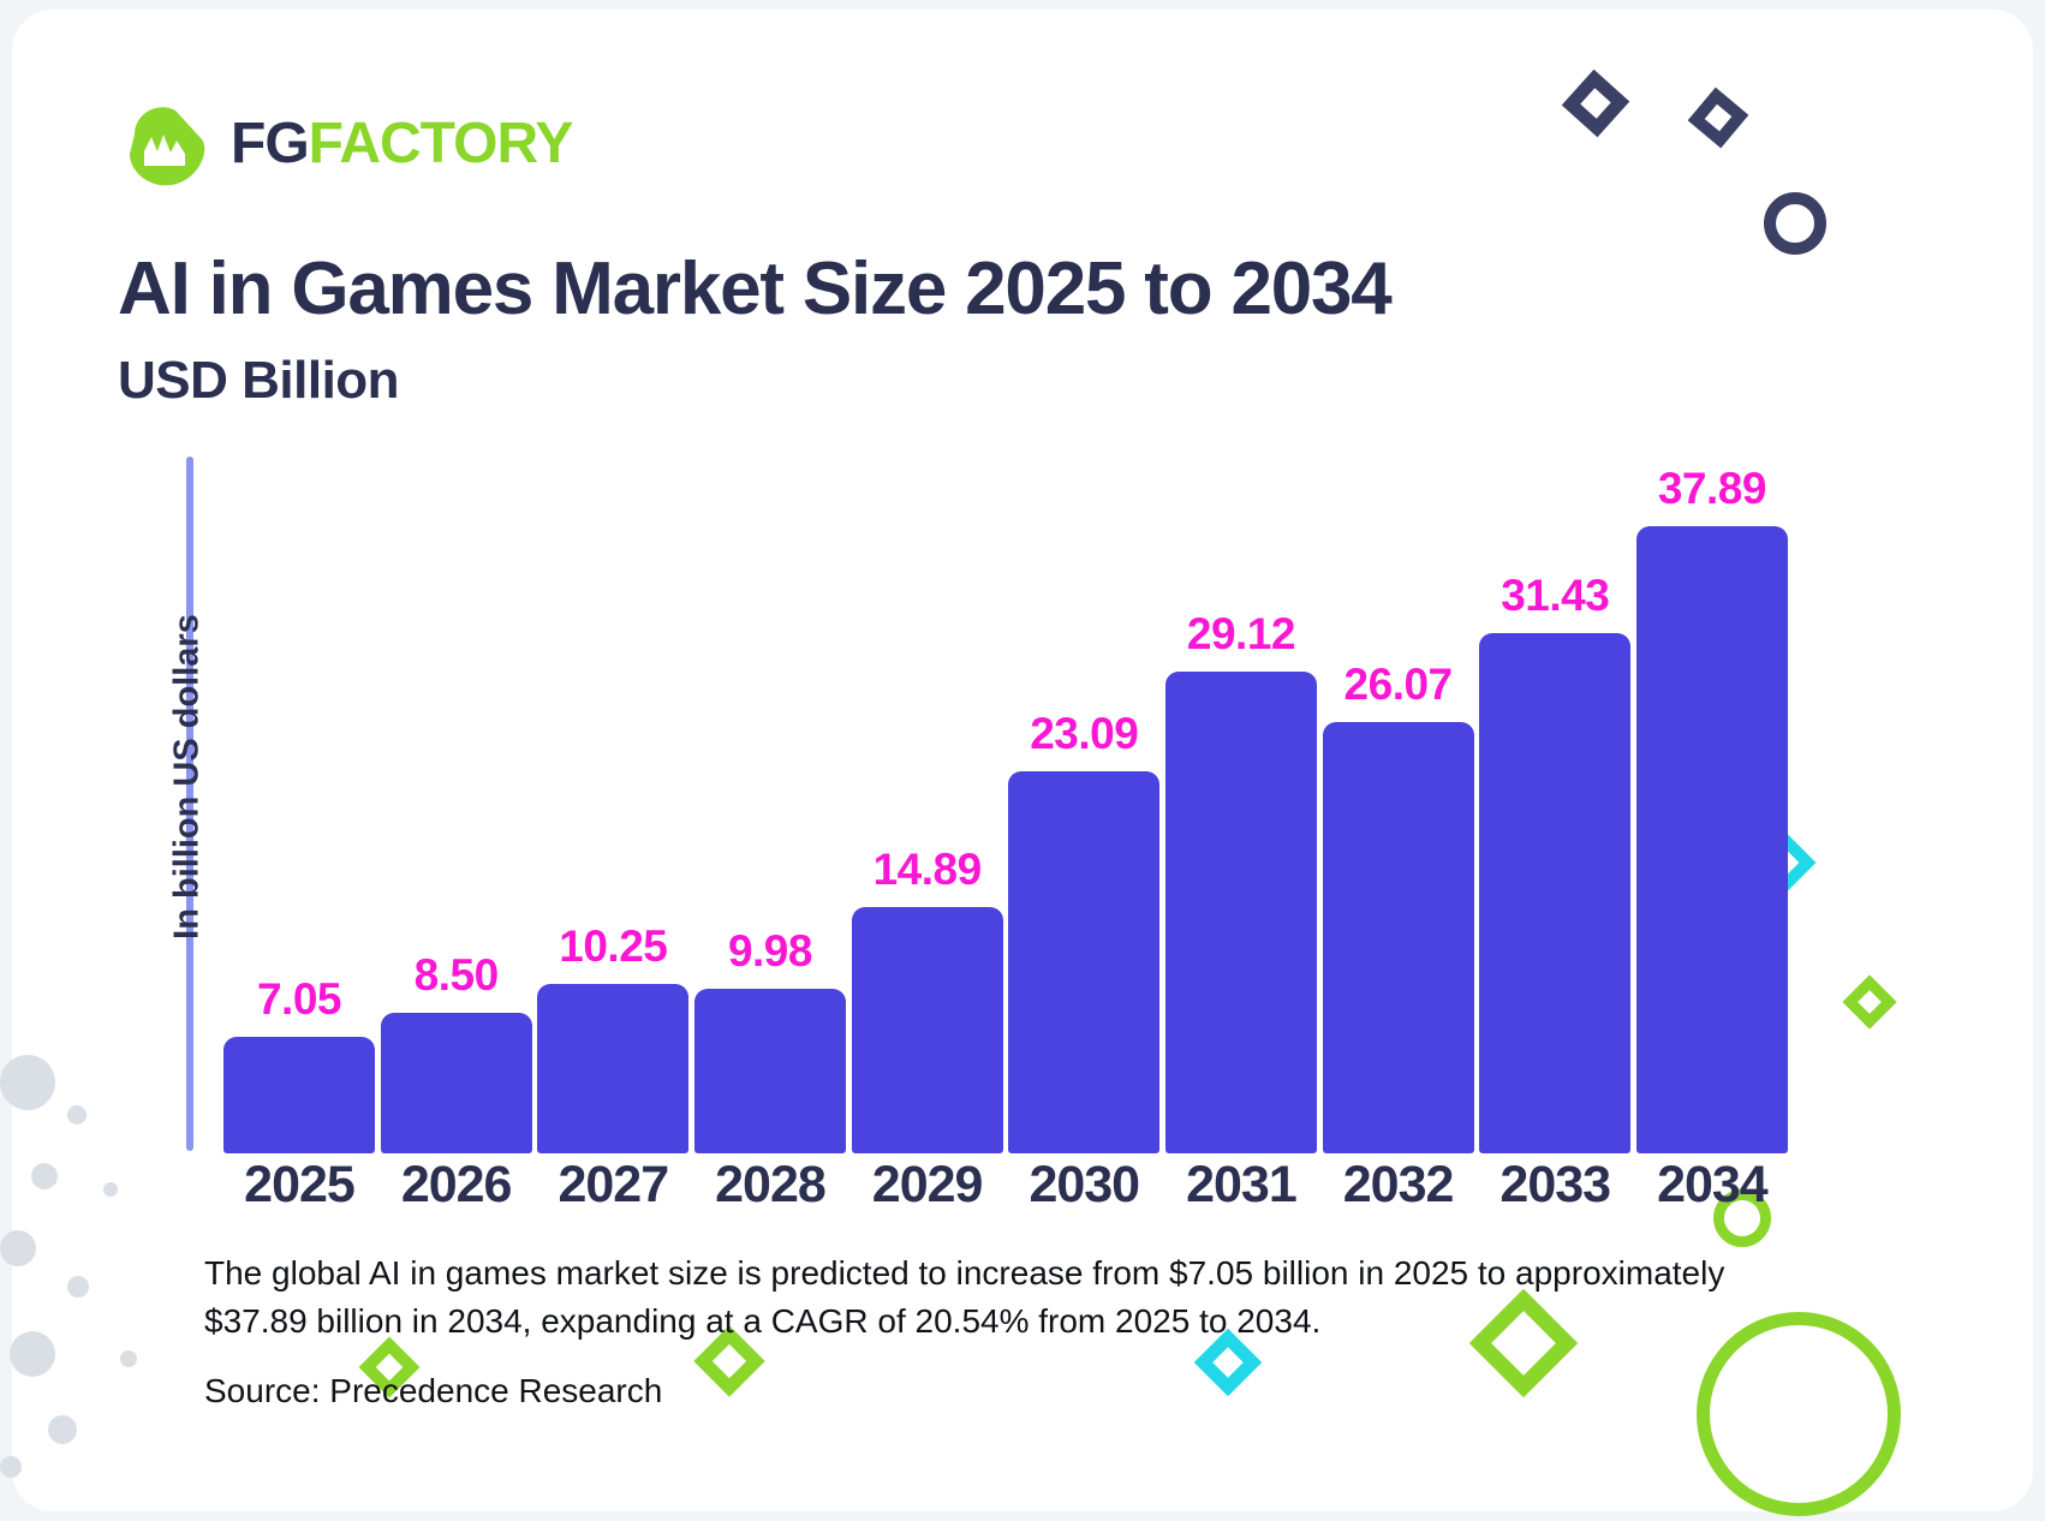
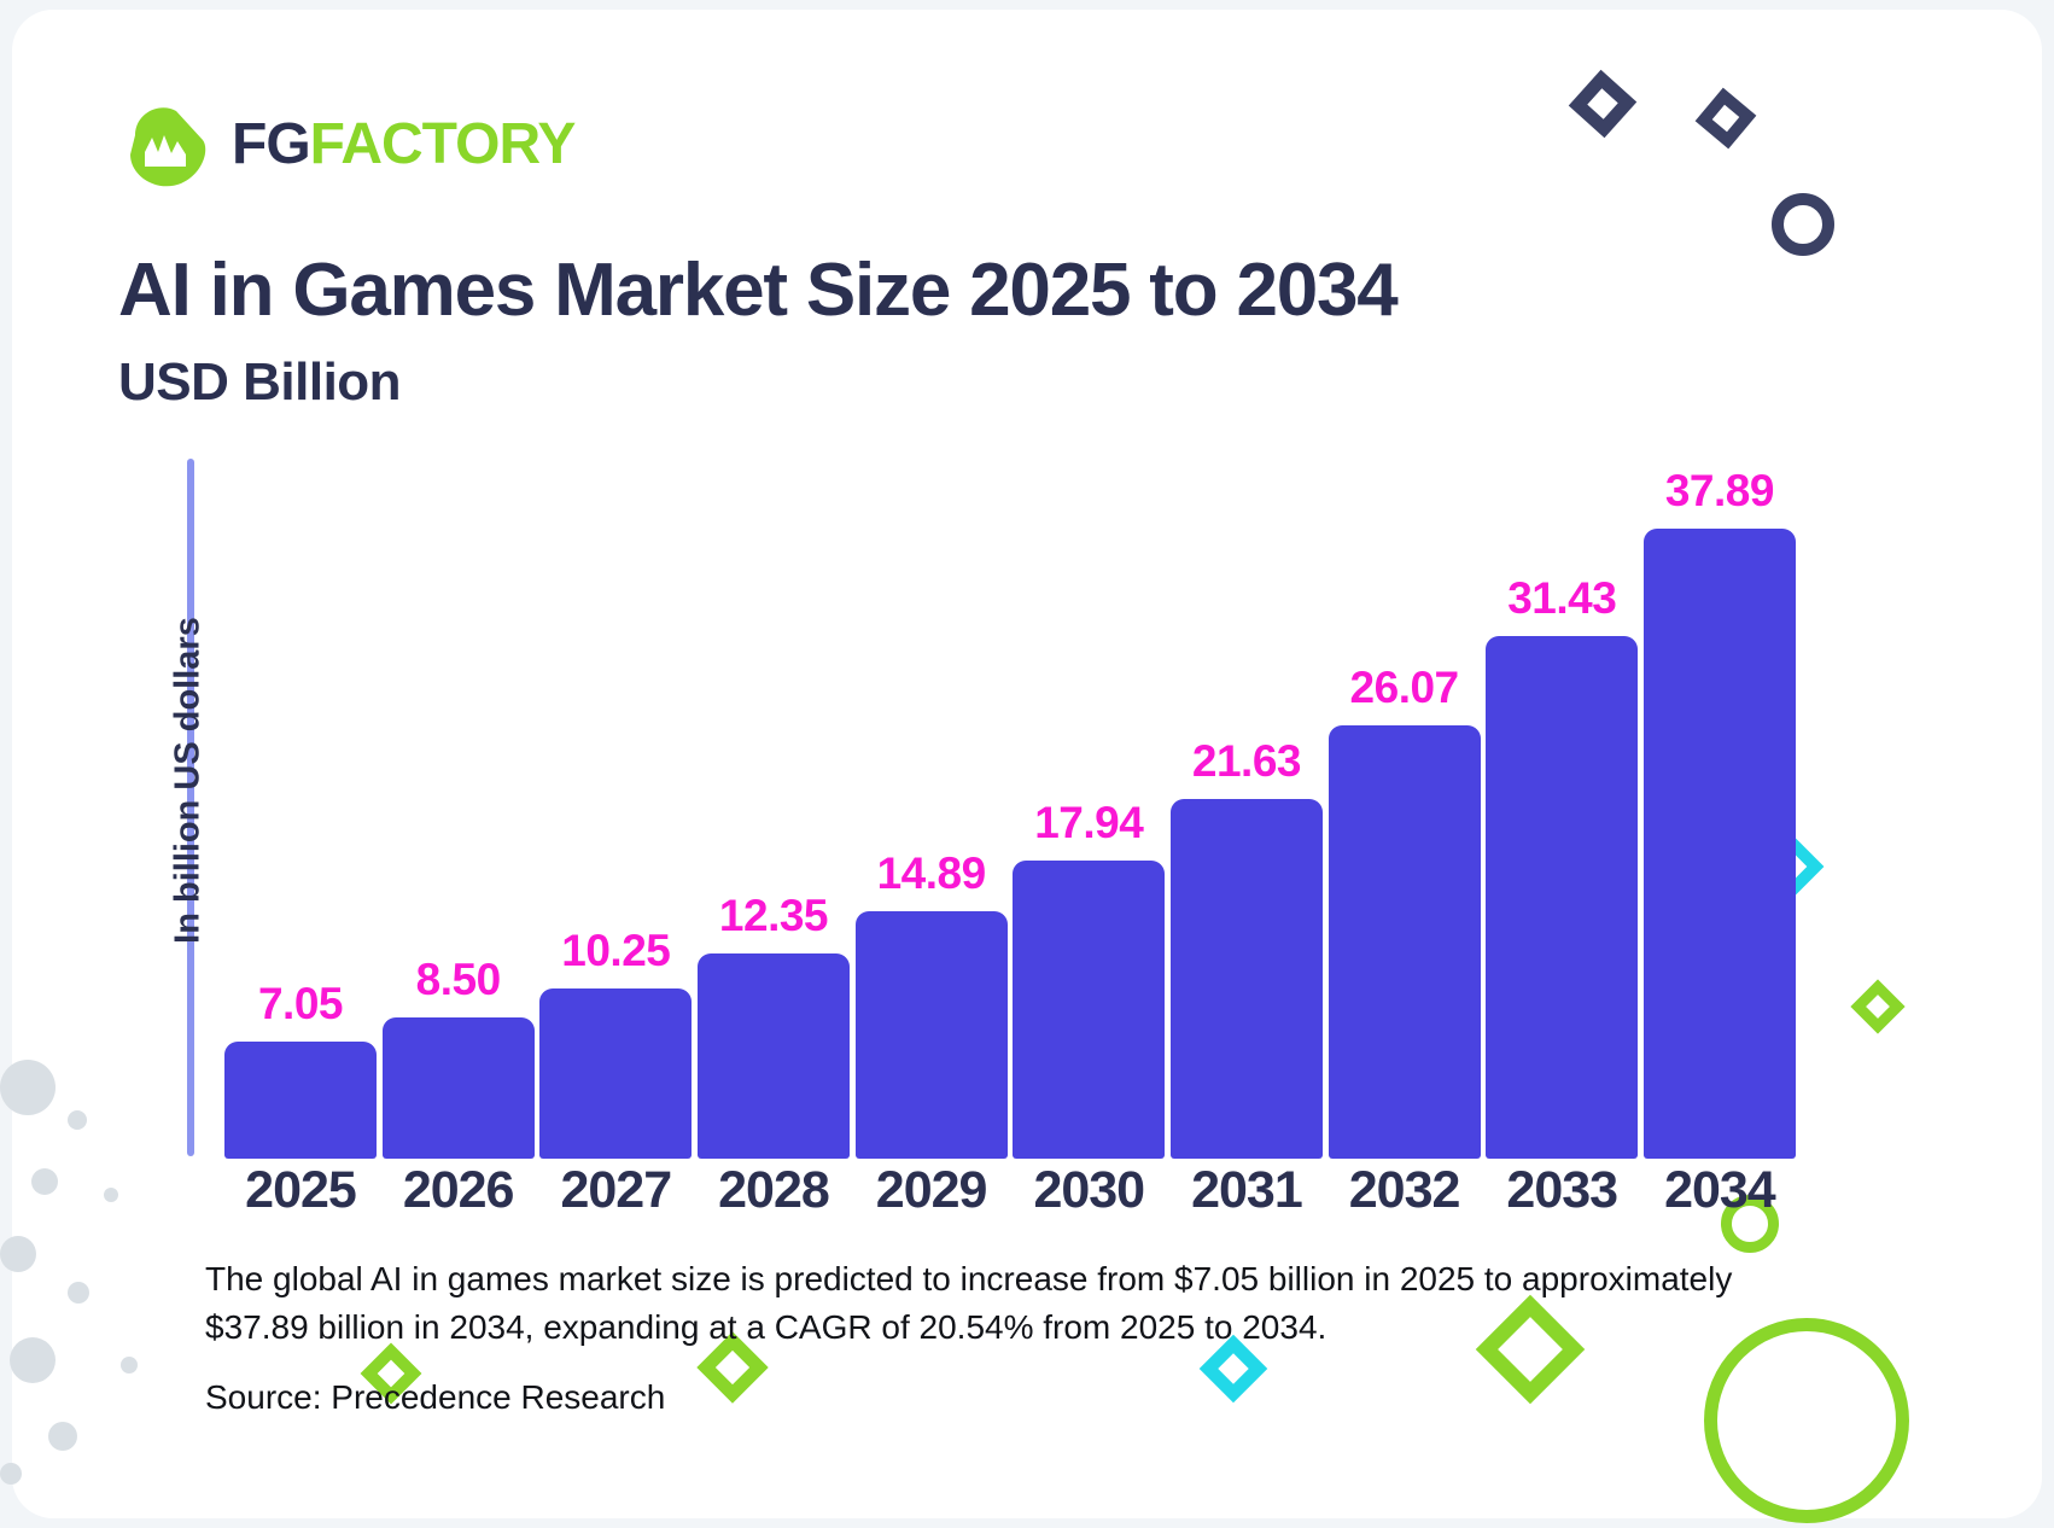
2028: 9.98 -> 12.35
2030: 23.09 -> 17.94
2031: 29.12 -> 21.63
